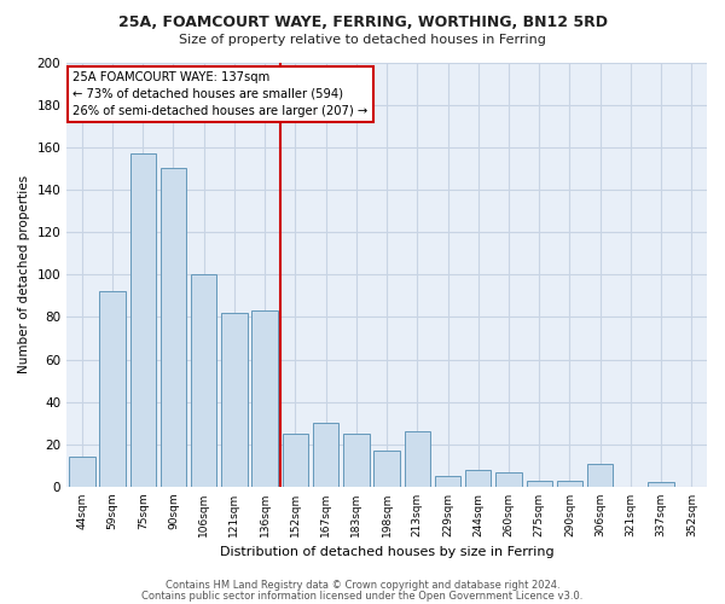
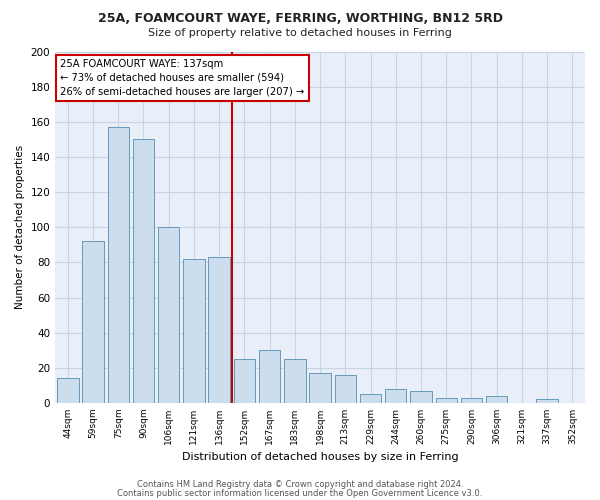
213sqm: 26 -> 16
306sqm: 11 -> 4
